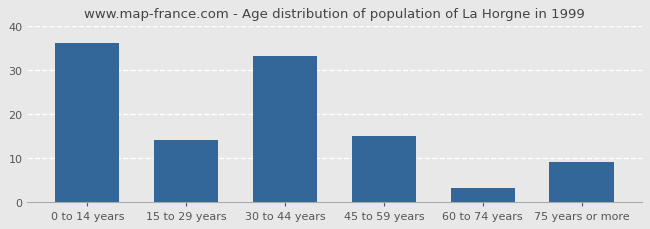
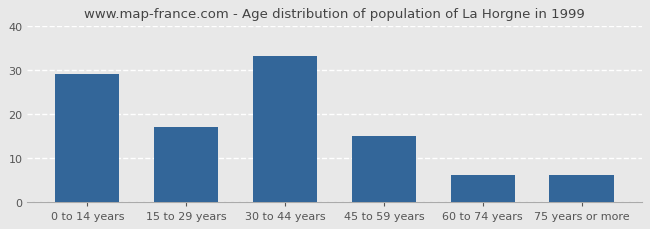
0 to 14 years: 36 -> 29
15 to 29 years: 14 -> 17
60 to 74 years: 3 -> 6
75 years or more: 9 -> 6
